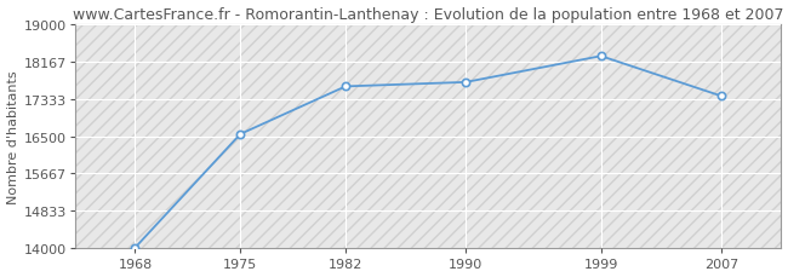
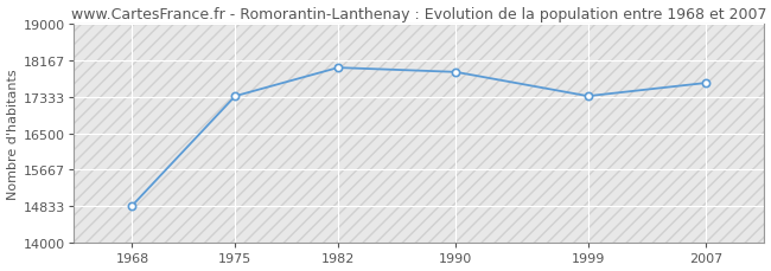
1968: 14010 -> 14850
1975: 16550 -> 17350
1982: 17610 -> 18000
1990: 17710 -> 17900
1999: 18290 -> 17350
2007: 17400 -> 17650
